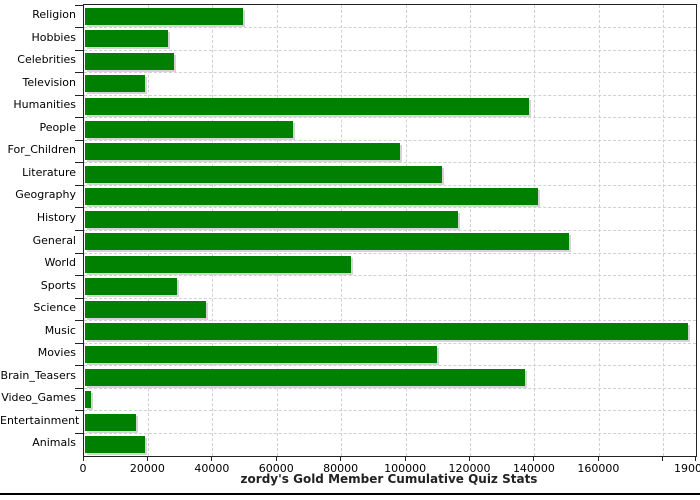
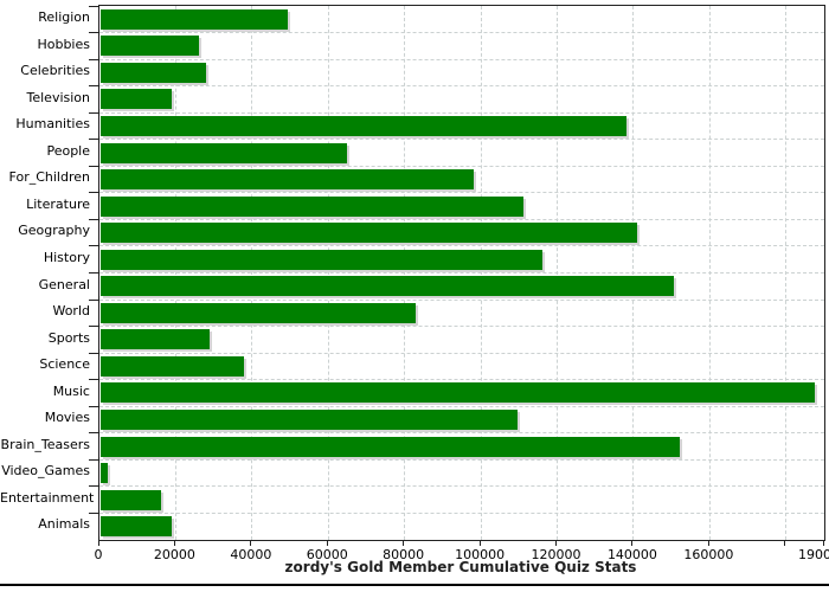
Brain_Teasers: 137000 -> 152000
